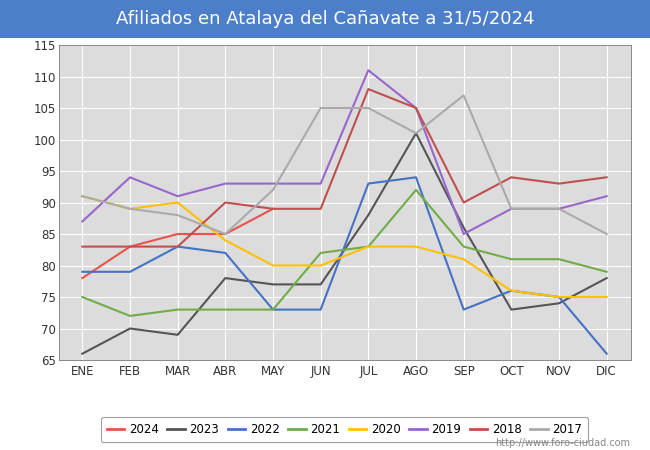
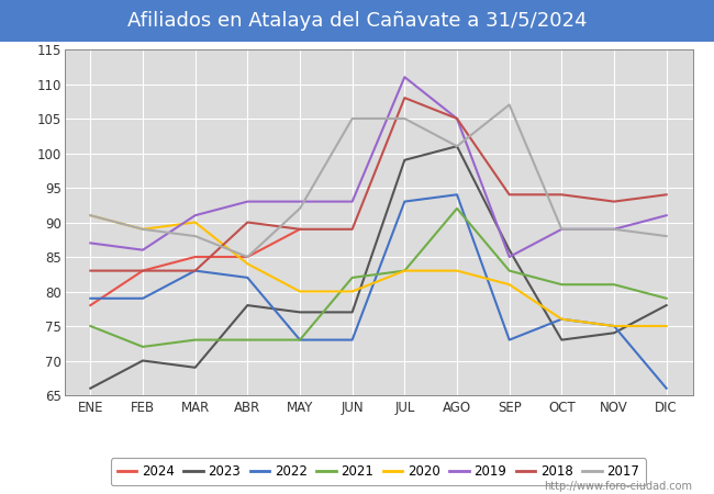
2019/FEB: 94 -> 86
2023/JUL: 88 -> 99
2018/SEP: 90 -> 94
2017/DIC: 85 -> 88
